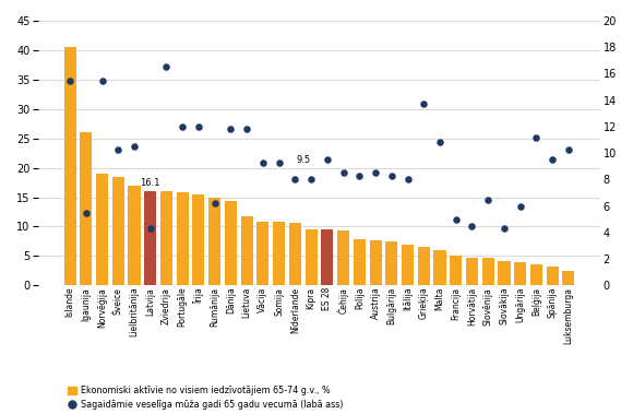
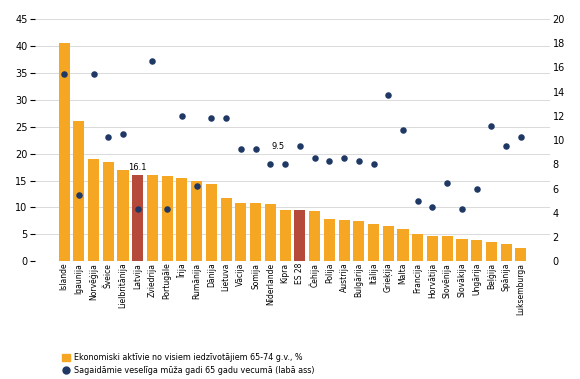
Sagaidāmie veselīga mūža gadi 65 gadu vecumā (labā ass)/Portugāle: 12.0 -> 4.3
